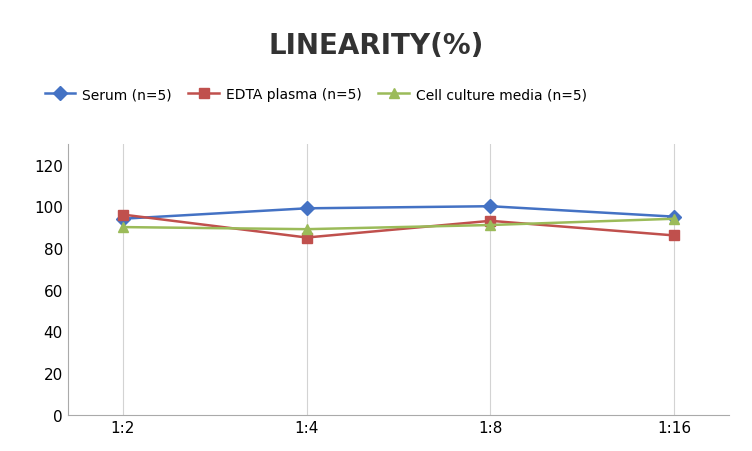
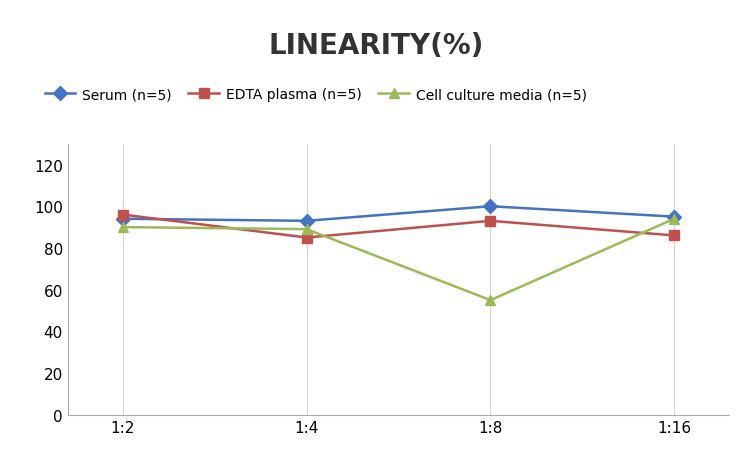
Serum (n=5)/1:4: 99 -> 93
Cell culture media (n=5)/1:8: 91 -> 55
